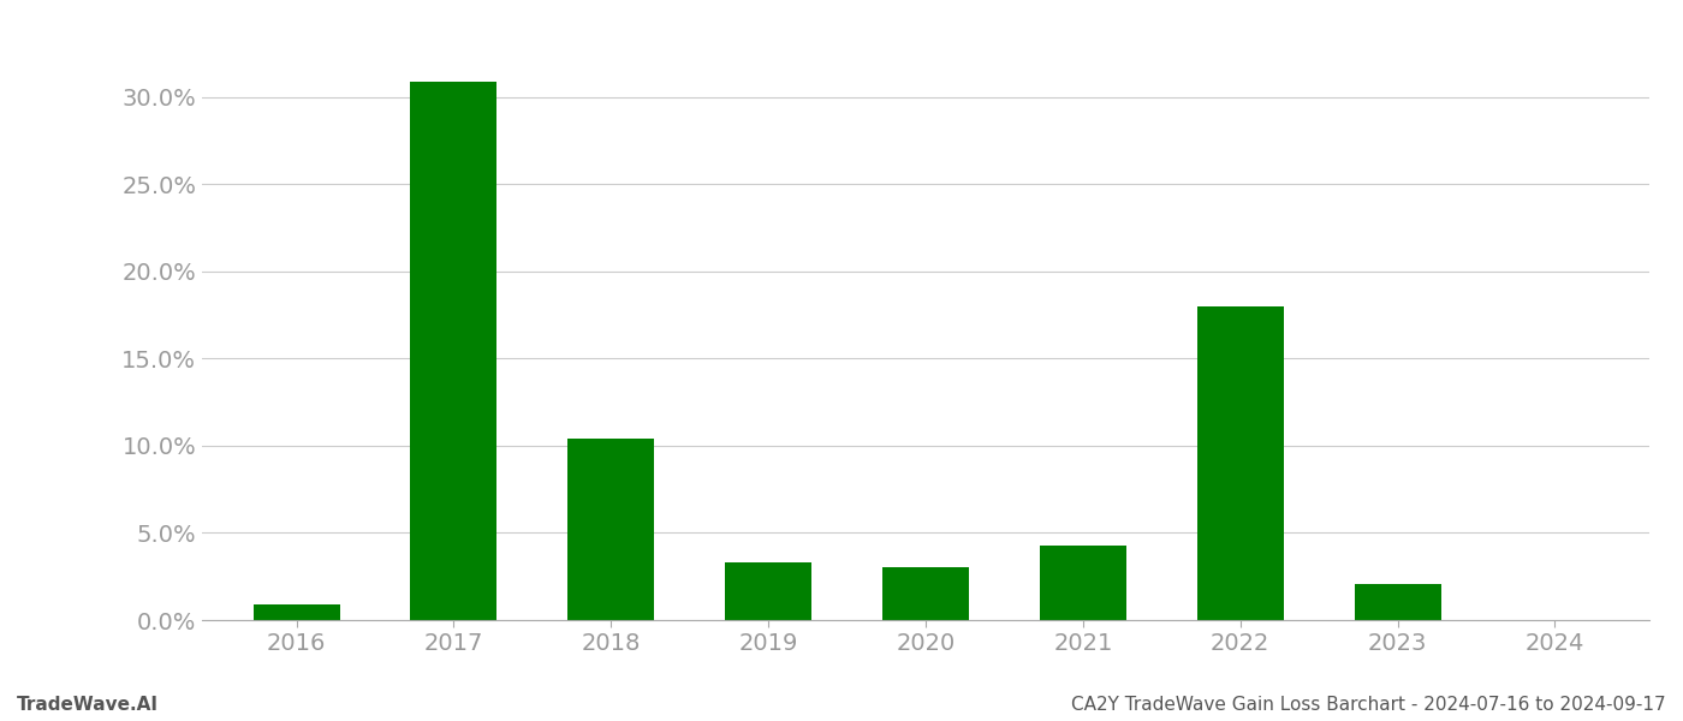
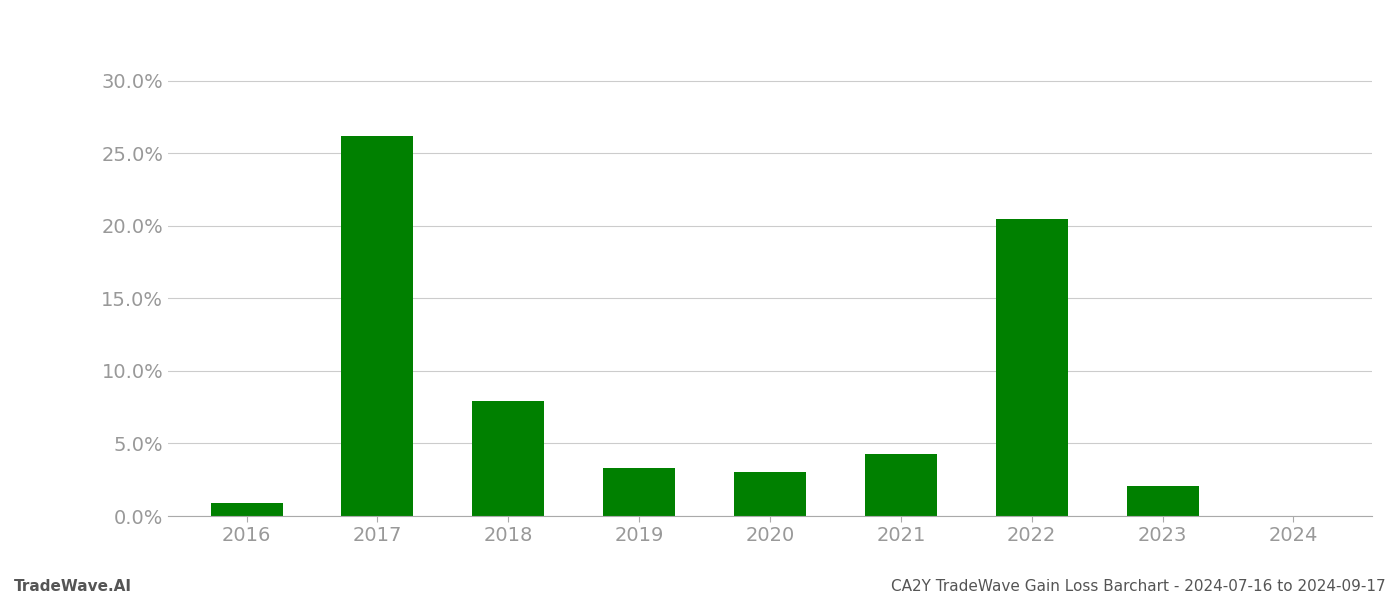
2017: 30.9% -> 26.2%
2018: 10.4% -> 7.9%
2022: 18.0% -> 20.5%
